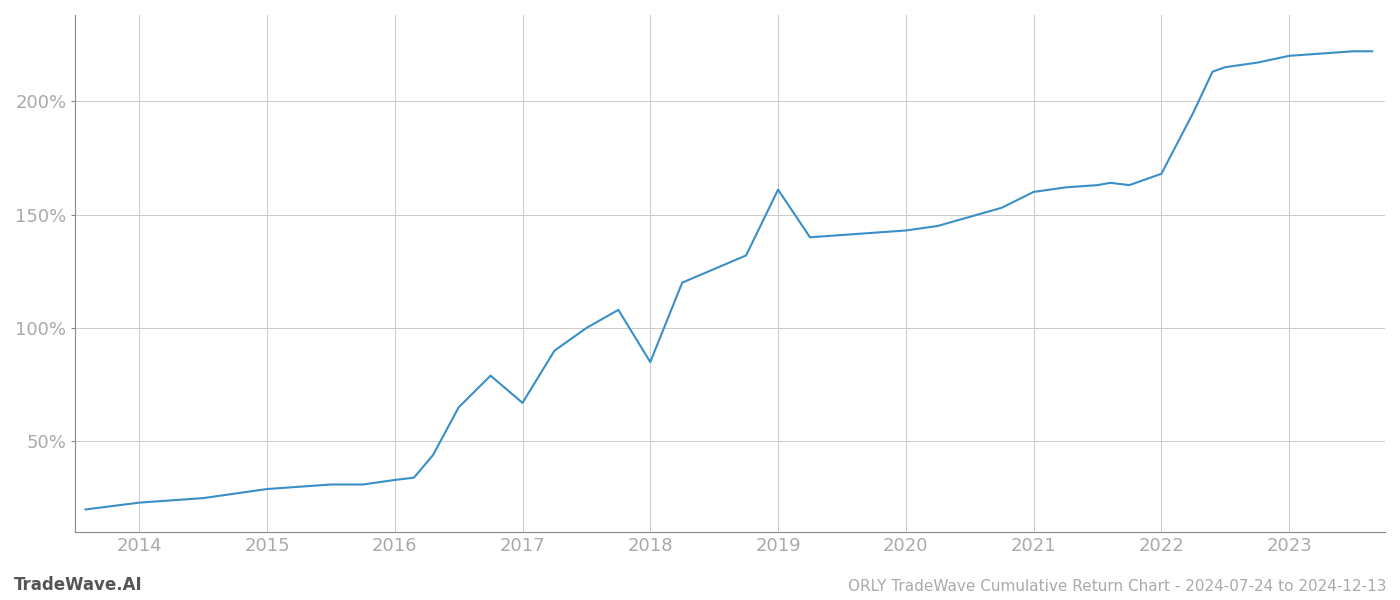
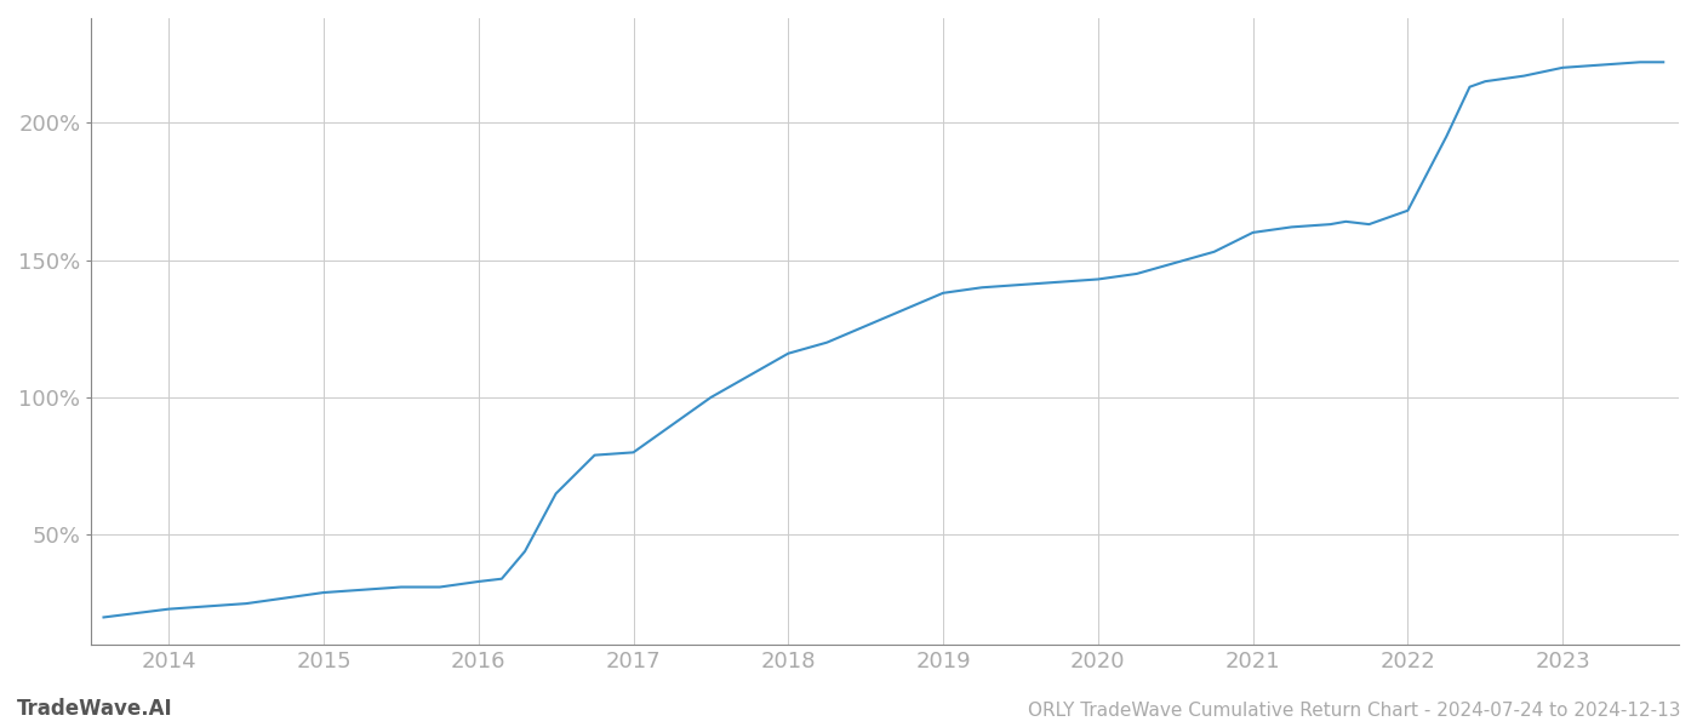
2017: 67% -> 80%
2018: 85% -> 116%
2019: 161% -> 138%
